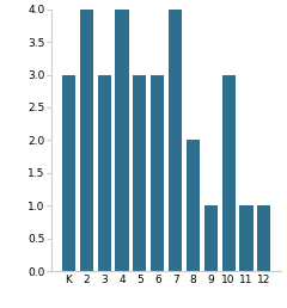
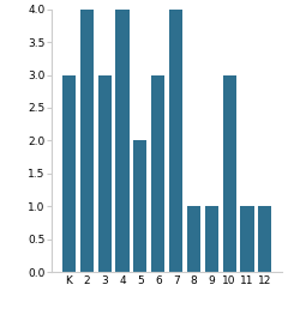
5: 3 -> 2
8: 2 -> 1
